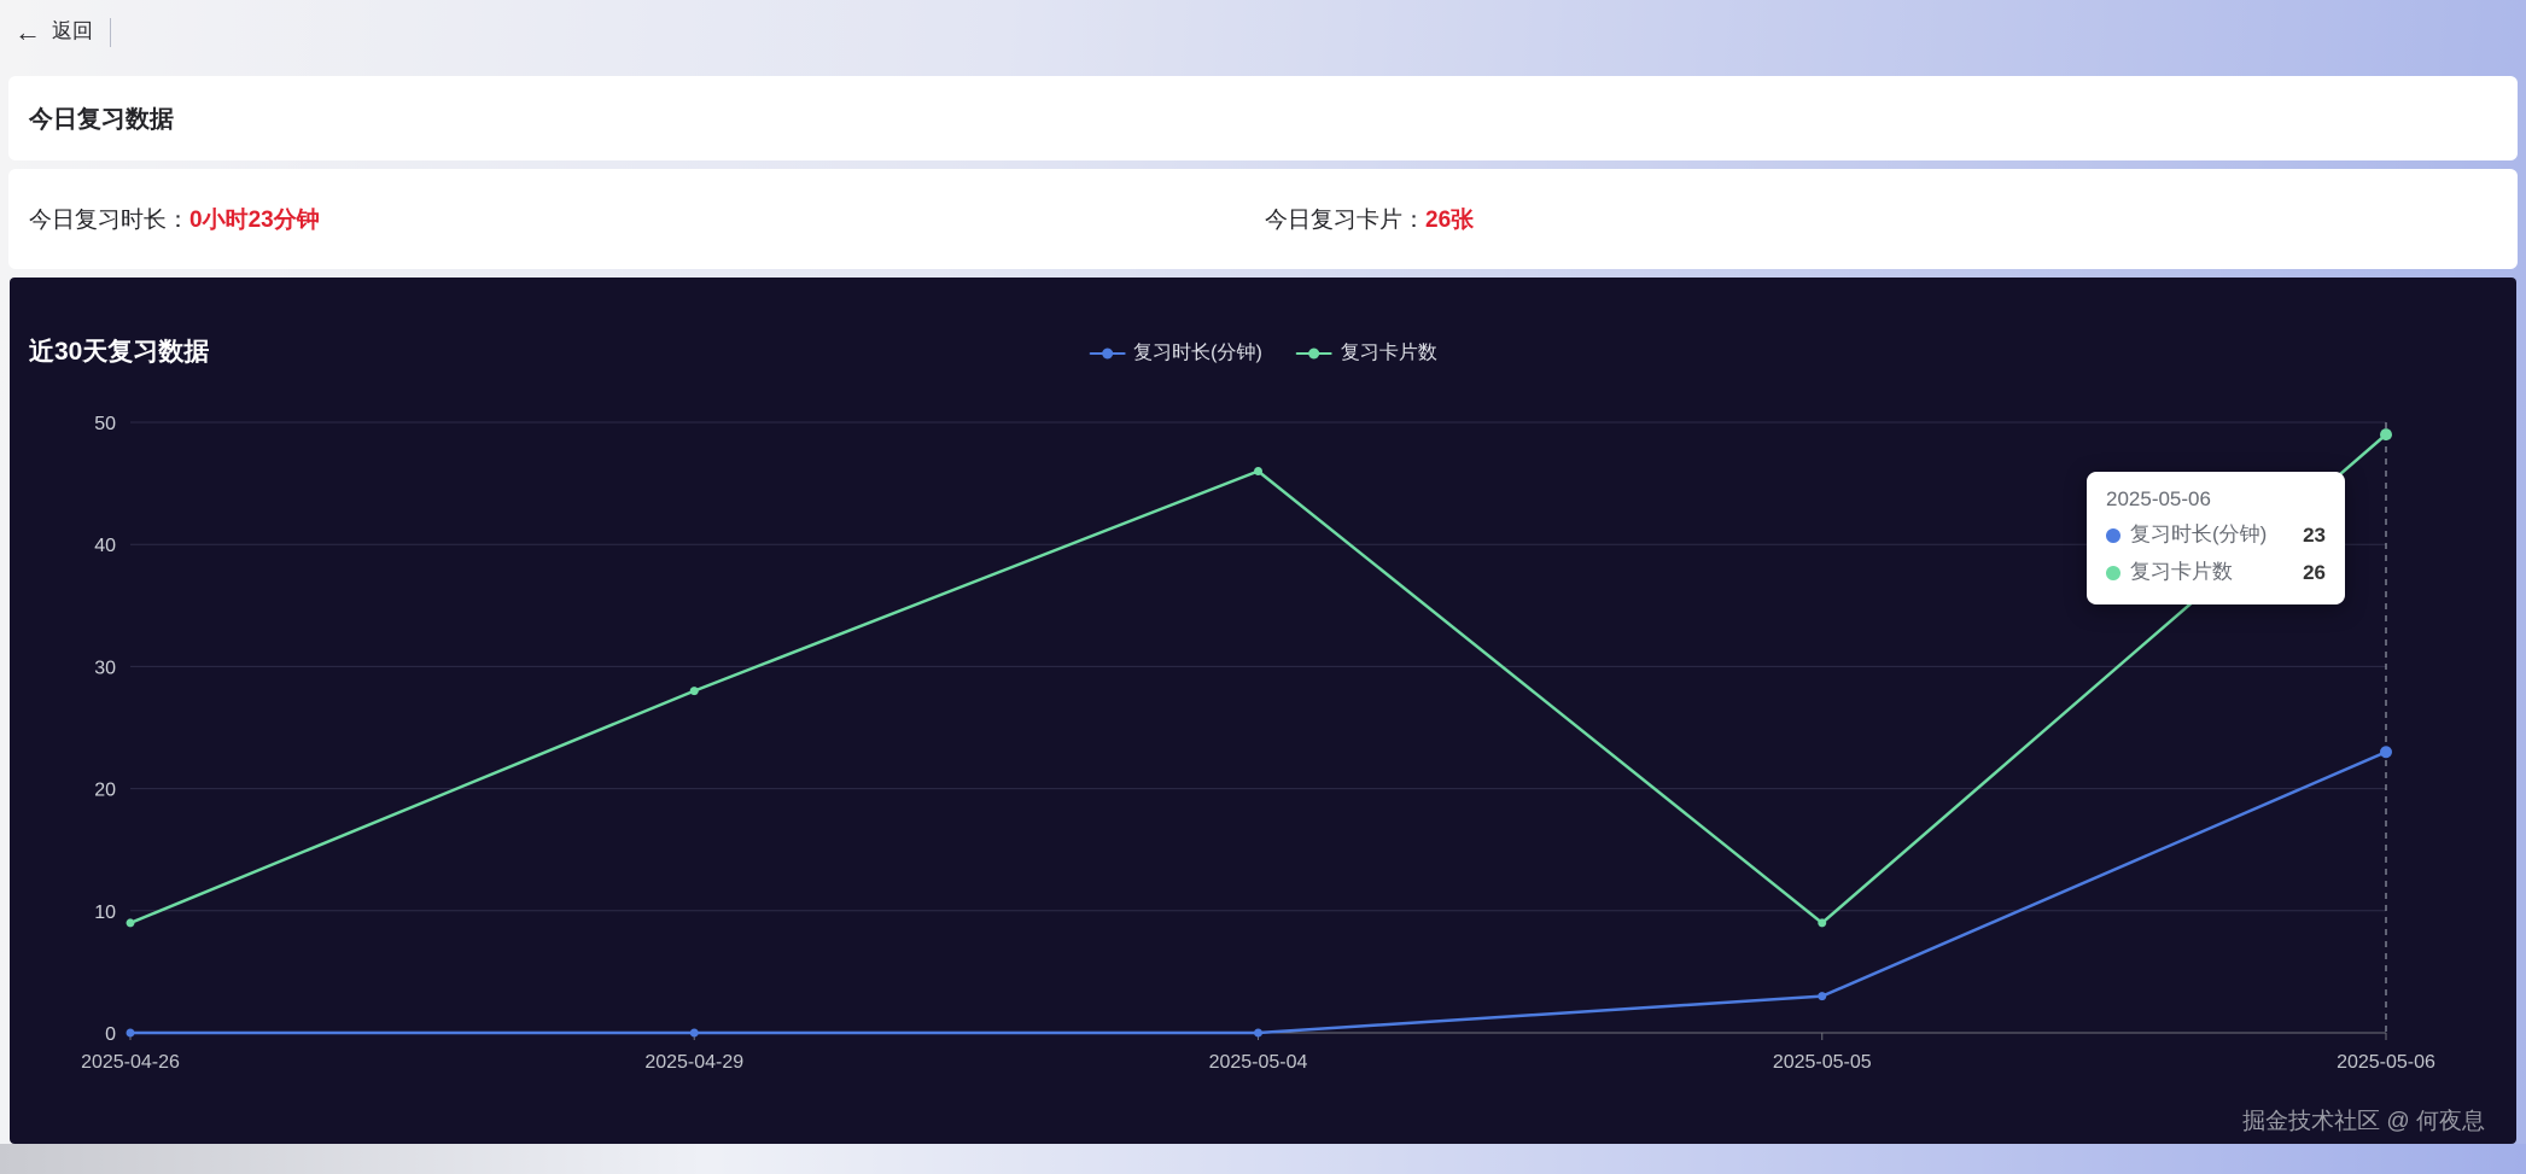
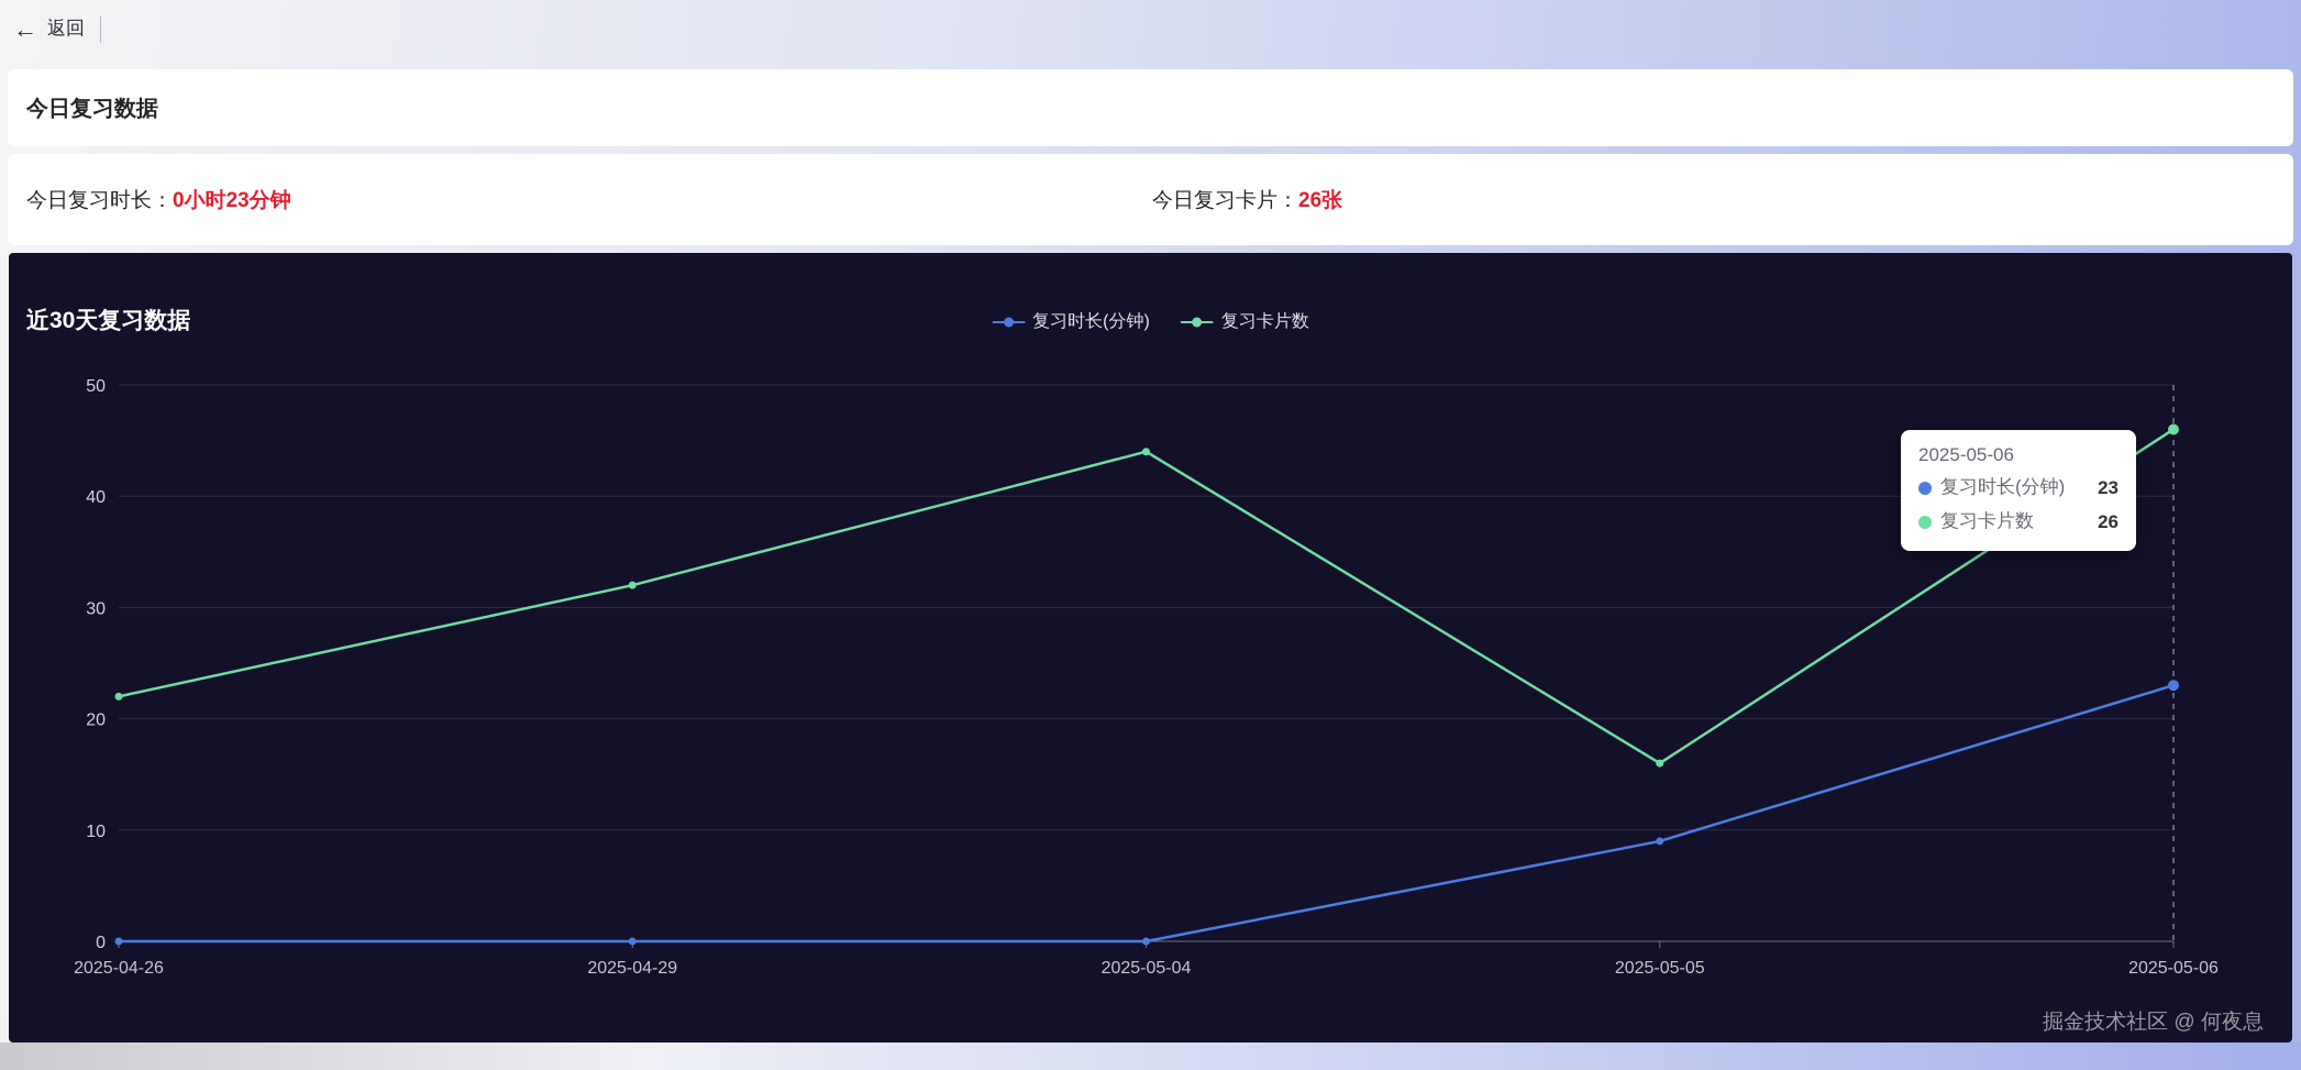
复习卡片数/2025-04-26: 9 -> 22
复习卡片数/2025-04-29: 28 -> 32
复习卡片数/2025-05-04: 46 -> 44
复习时长(分钟)/2025-05-05: 3 -> 9
复习卡片数/2025-05-05: 9 -> 16
复习卡片数/2025-05-06: 49 -> 46
